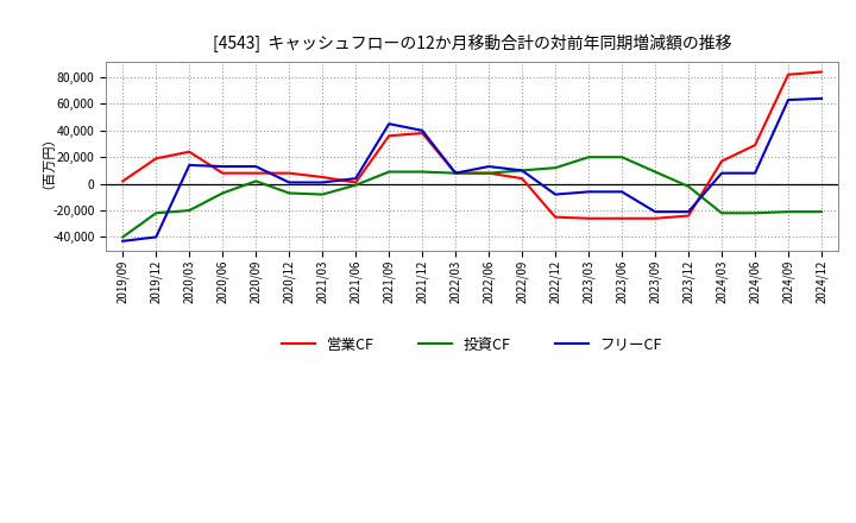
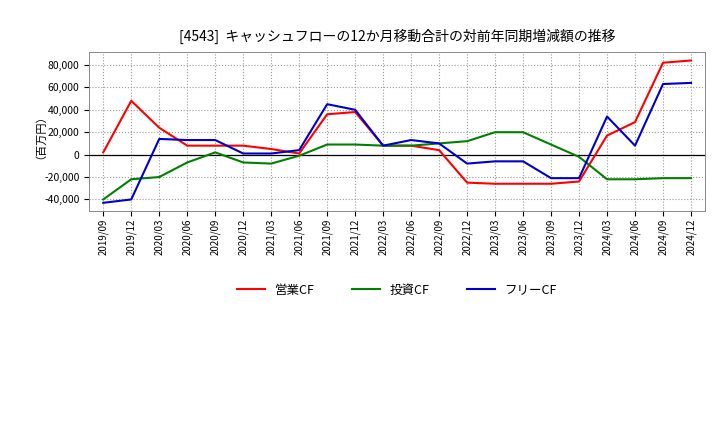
営業CF/2019/12: 19,000 -> 48,000
フリーCF/2024/03: 8,000 -> 34,000
